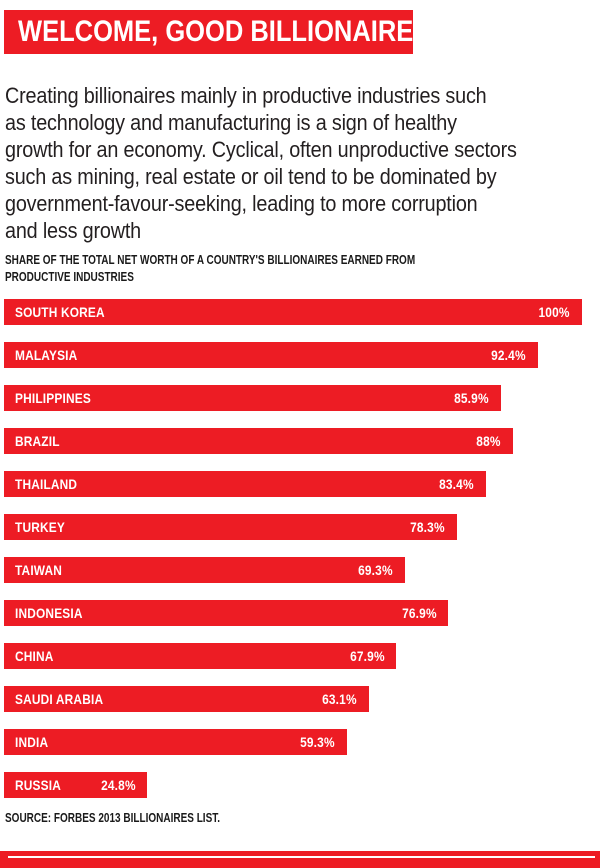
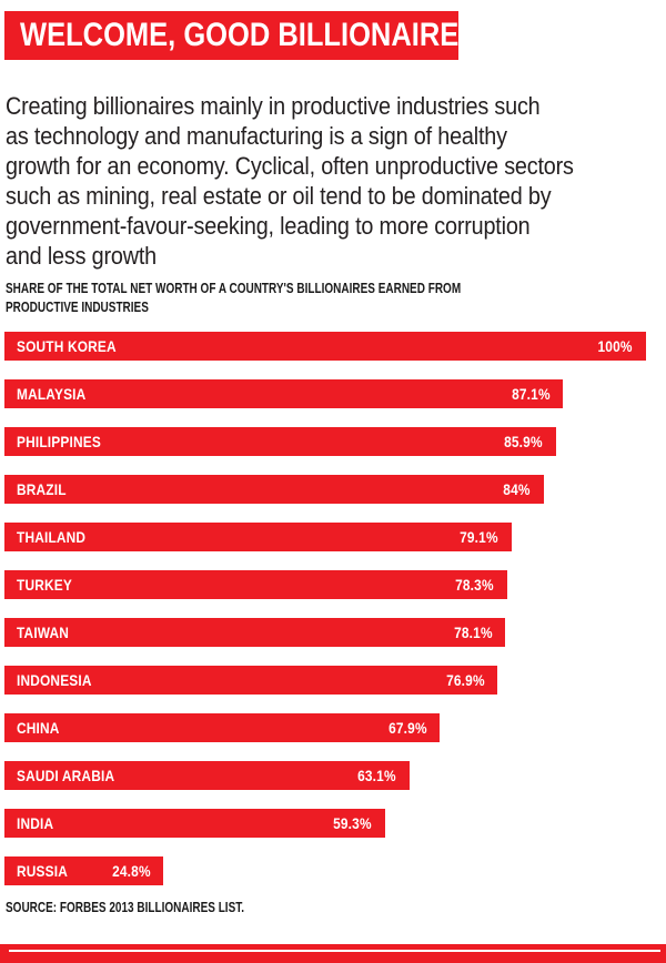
MALAYSIA: 92.4% -> 87.1%
BRAZIL: 88% -> 84%
THAILAND: 83.4% -> 79.1%
TAIWAN: 69.3% -> 78.1%
